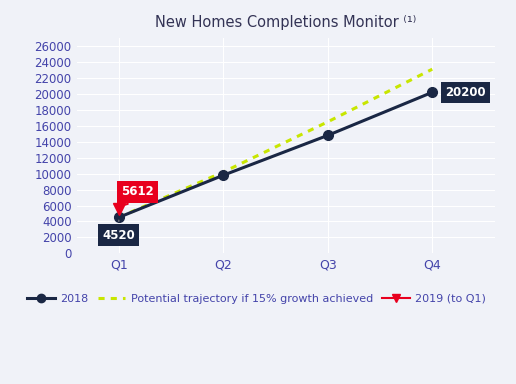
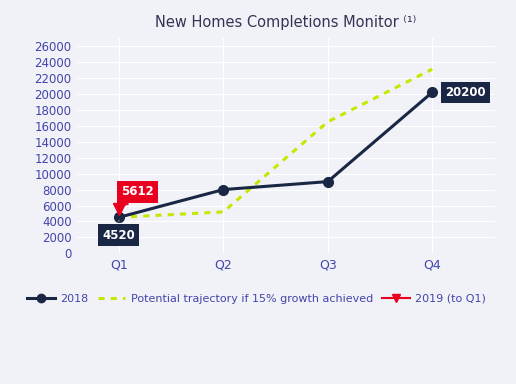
2018/Q2: 9800 -> 8000
Potential trajectory if 15% growth achieved/Q2: 10200 -> 5200
2018/Q3: 14800 -> 9000
